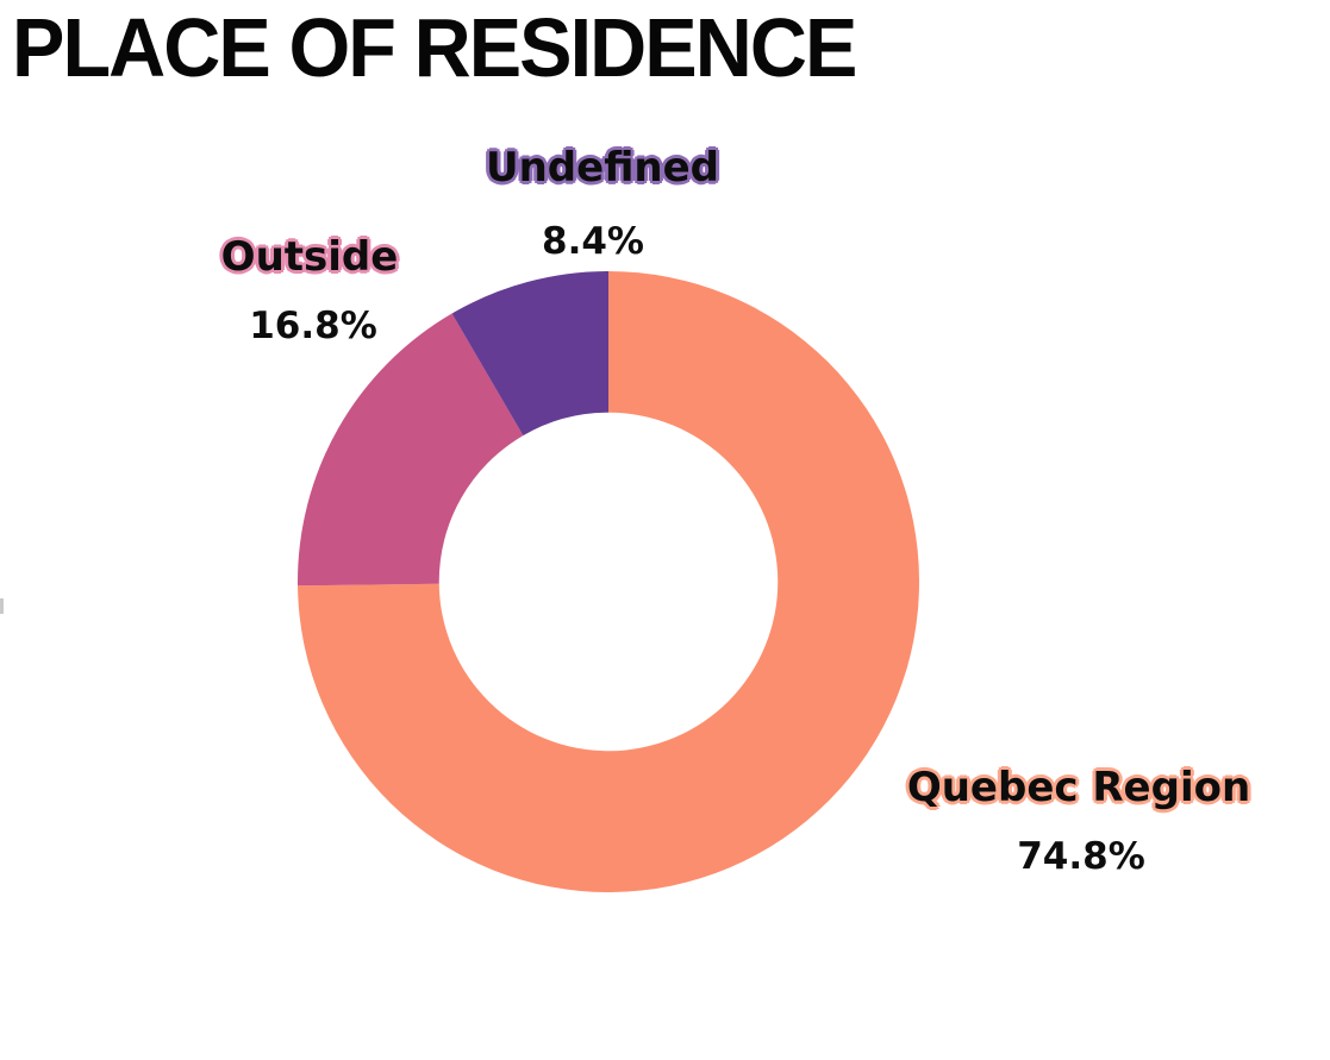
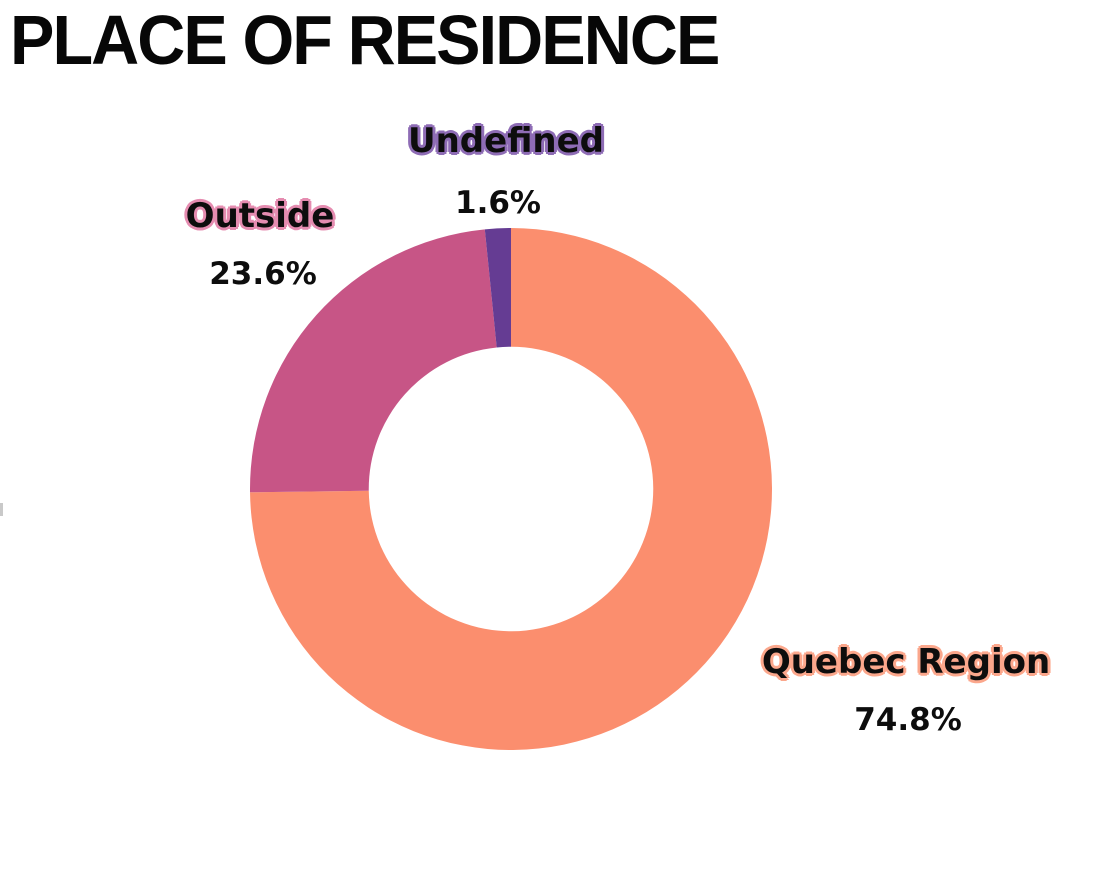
Outside: 16.8% -> 23.6%
Undefined: 8.4% -> 1.6%
